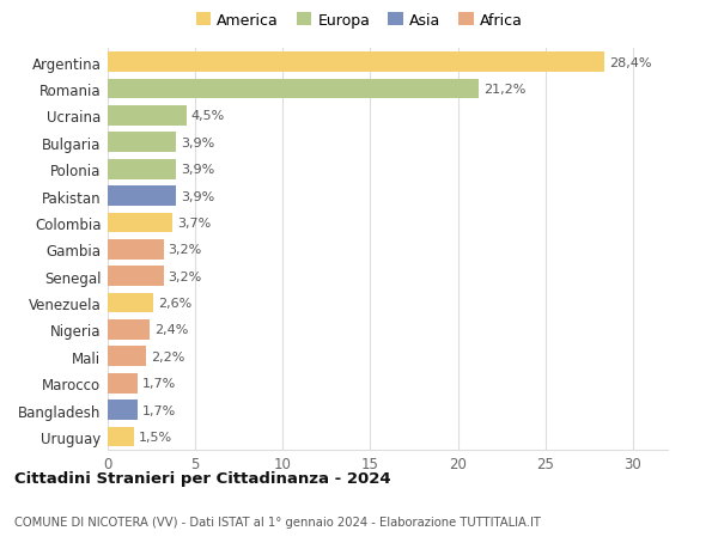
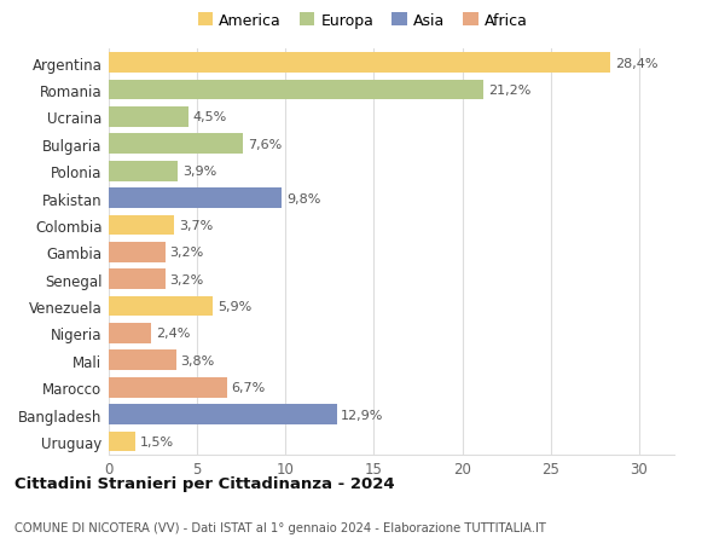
Bulgaria: 3,9% -> 7,6%
Pakistan: 3,9% -> 9,8%
Venezuela: 2,6% -> 5,9%
Mali: 2,2% -> 3,8%
Marocco: 1,7% -> 6,7%
Bangladesh: 1,7% -> 12,9%
